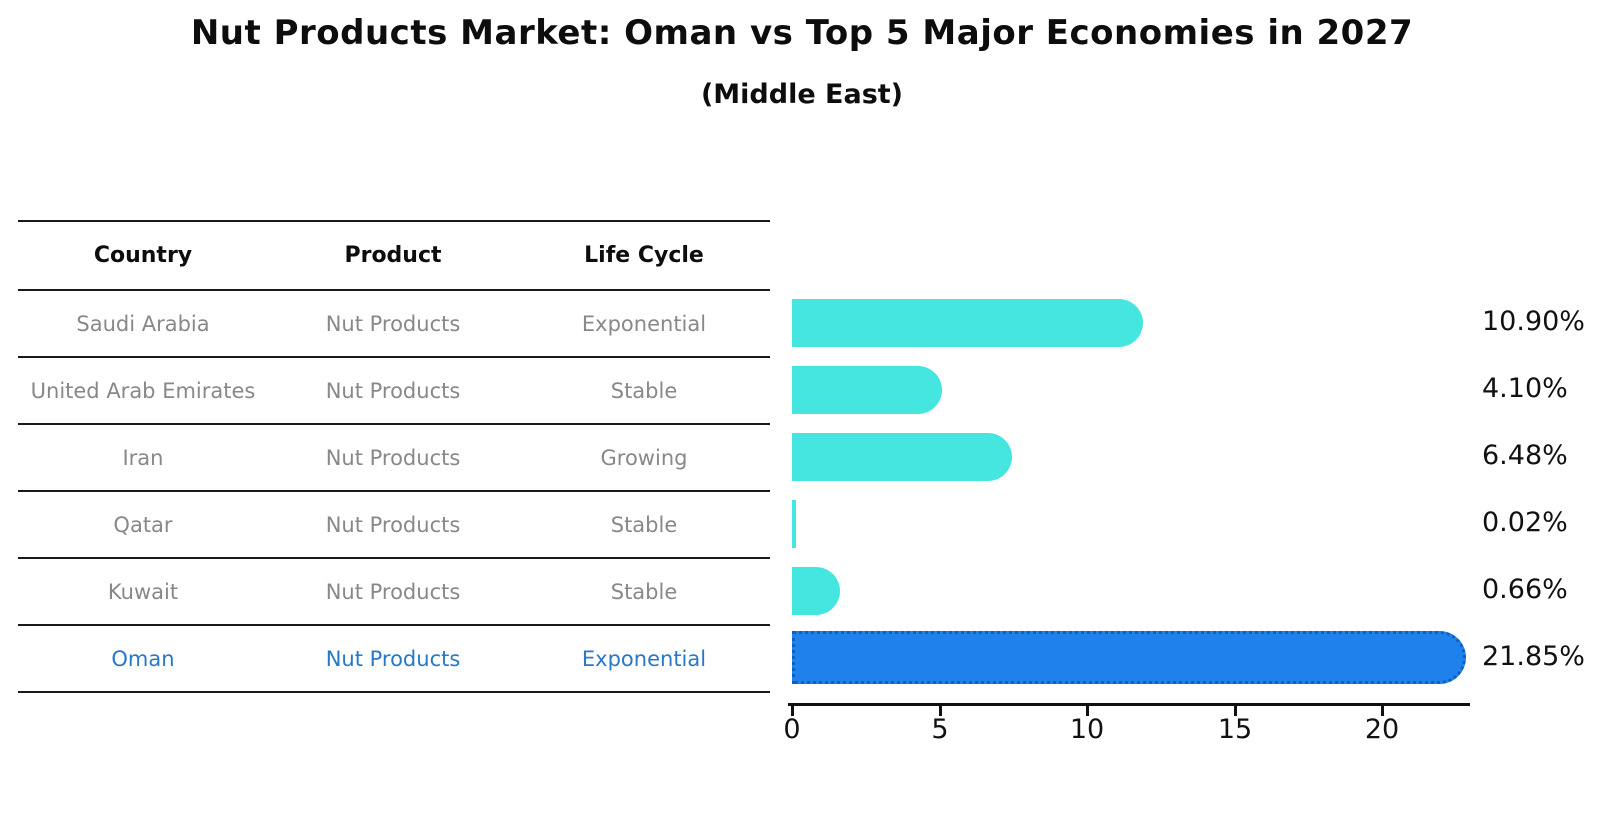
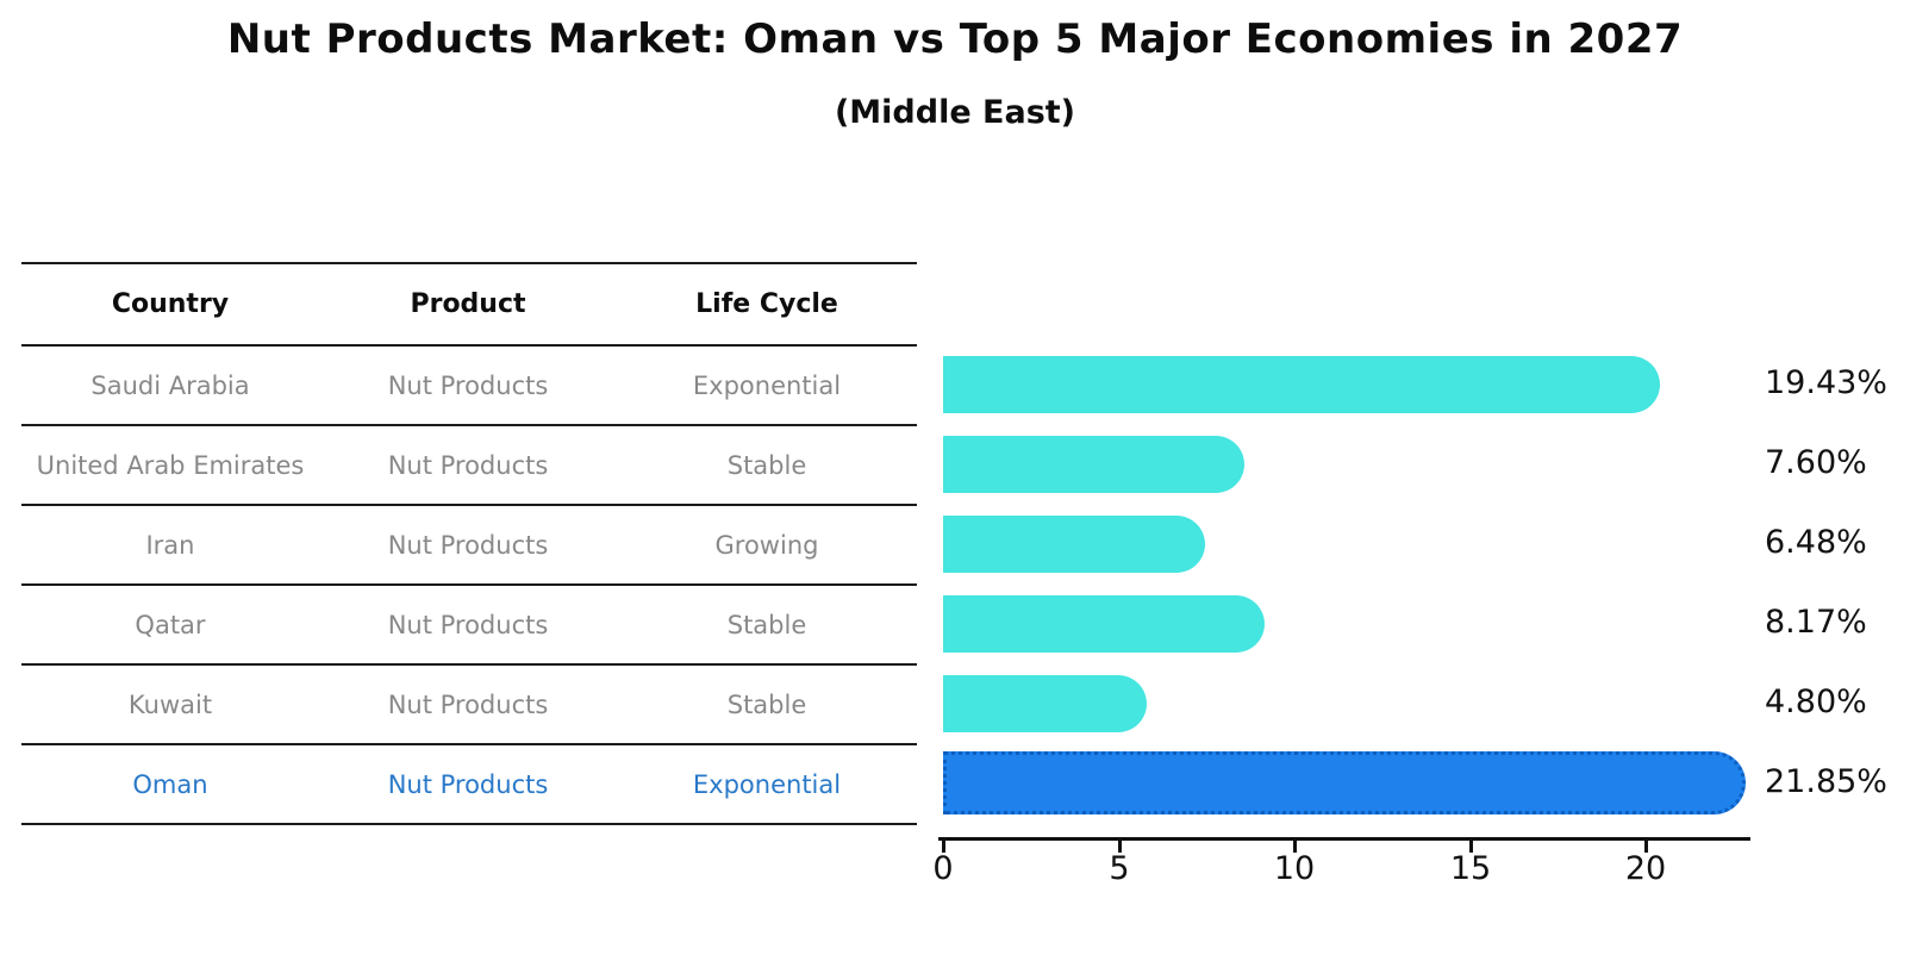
Saudi Arabia: 10.90% -> 19.43%
United Arab Emirates: 4.10% -> 7.60%
Qatar: 0.02% -> 8.17%
Kuwait: 0.66% -> 4.80%
